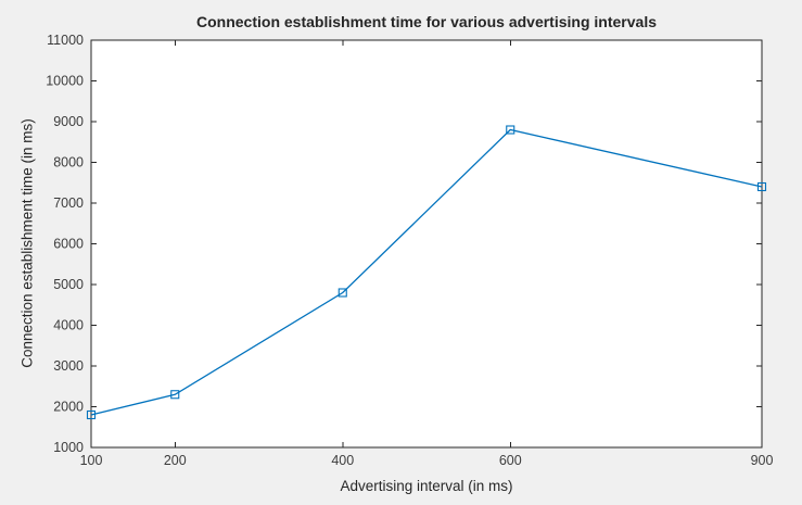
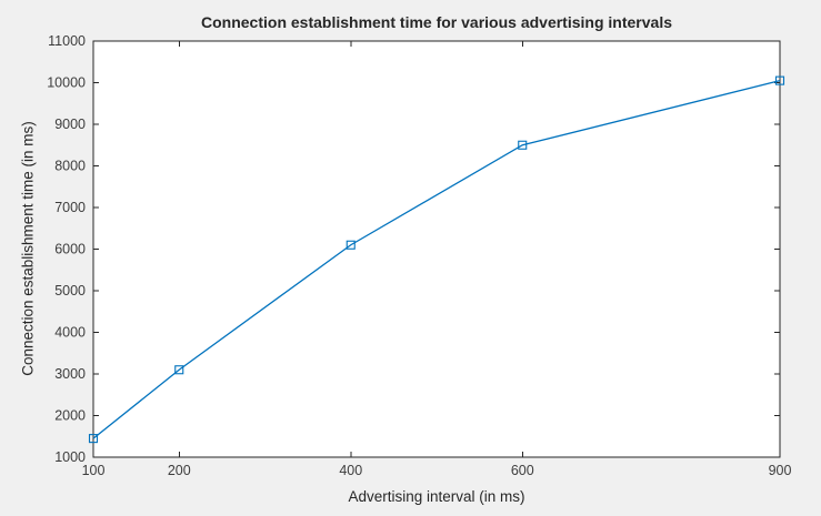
100: 1800 -> 1400
200: 2300 -> 3100
400: 4800 -> 6100
600: 8800 -> 8500
900: 7400 -> 10000
